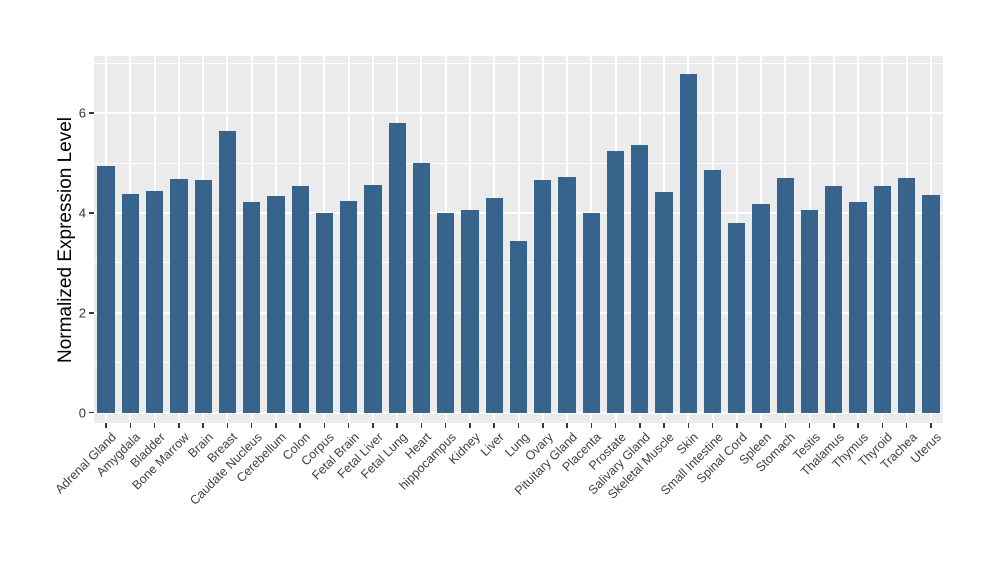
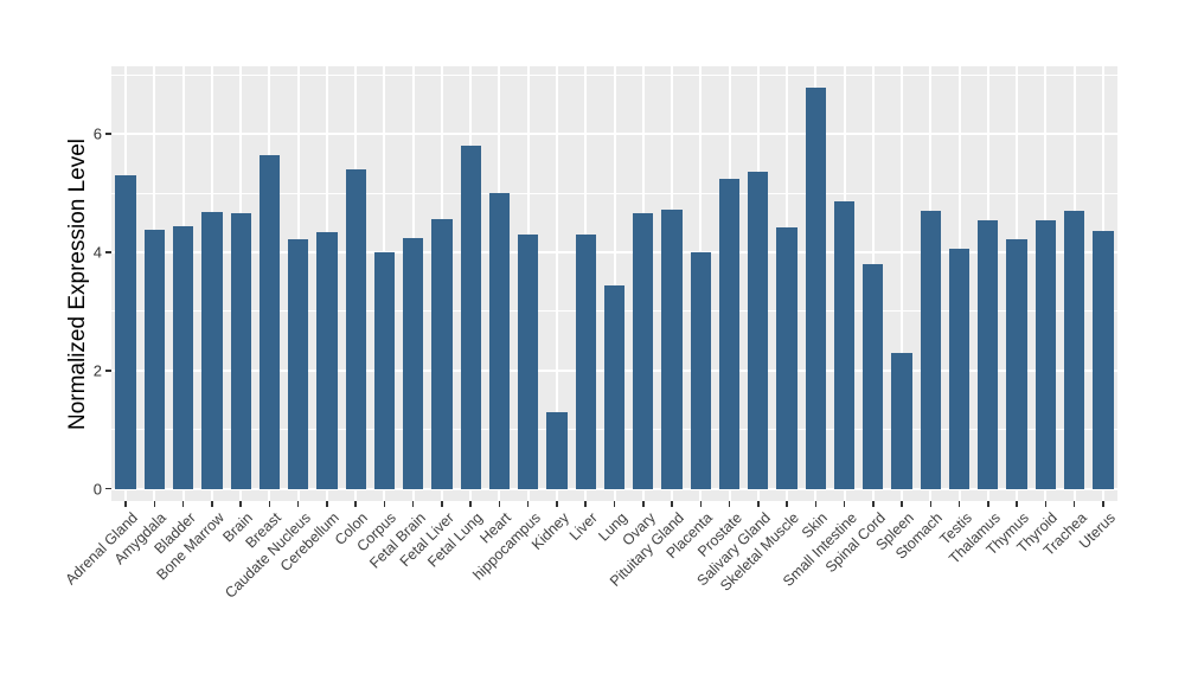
Adrenal Gland: 4.9 -> 5.3
Colon: 4.5 -> 5.4
hippocampus: 4.0 -> 4.3
Kidney: 4.1 -> 1.3
Spleen: 4.2 -> 2.3
